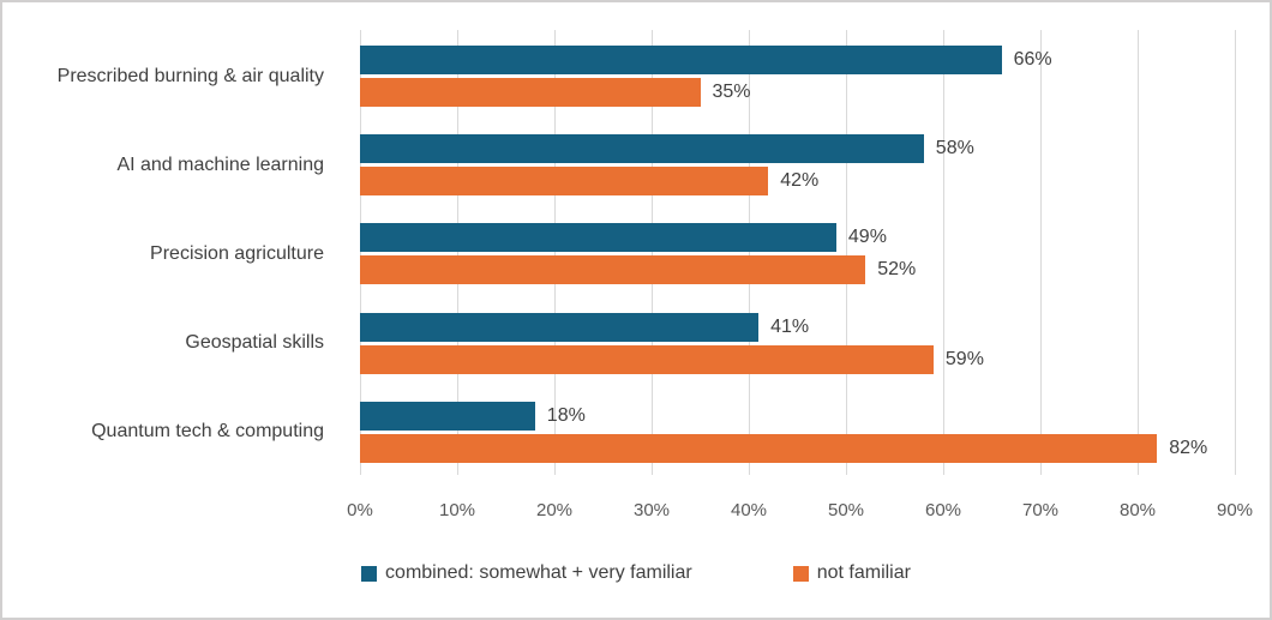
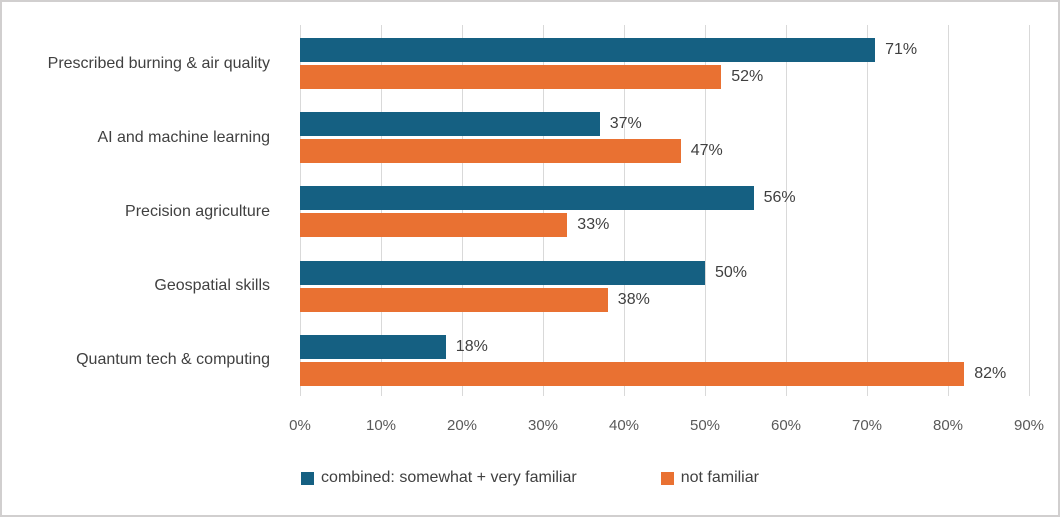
combined: somewhat + very familiar/Prescribed burning & air quality: 66% -> 71%
not familiar/Prescribed burning & air quality: 35% -> 52%
combined: somewhat + very familiar/AI and machine learning: 58% -> 37%
not familiar/AI and machine learning: 42% -> 47%
combined: somewhat + very familiar/Precision agriculture: 49% -> 56%
not familiar/Precision agriculture: 52% -> 33%
combined: somewhat + very familiar/Geospatial skills: 41% -> 50%
not familiar/Geospatial skills: 59% -> 38%
